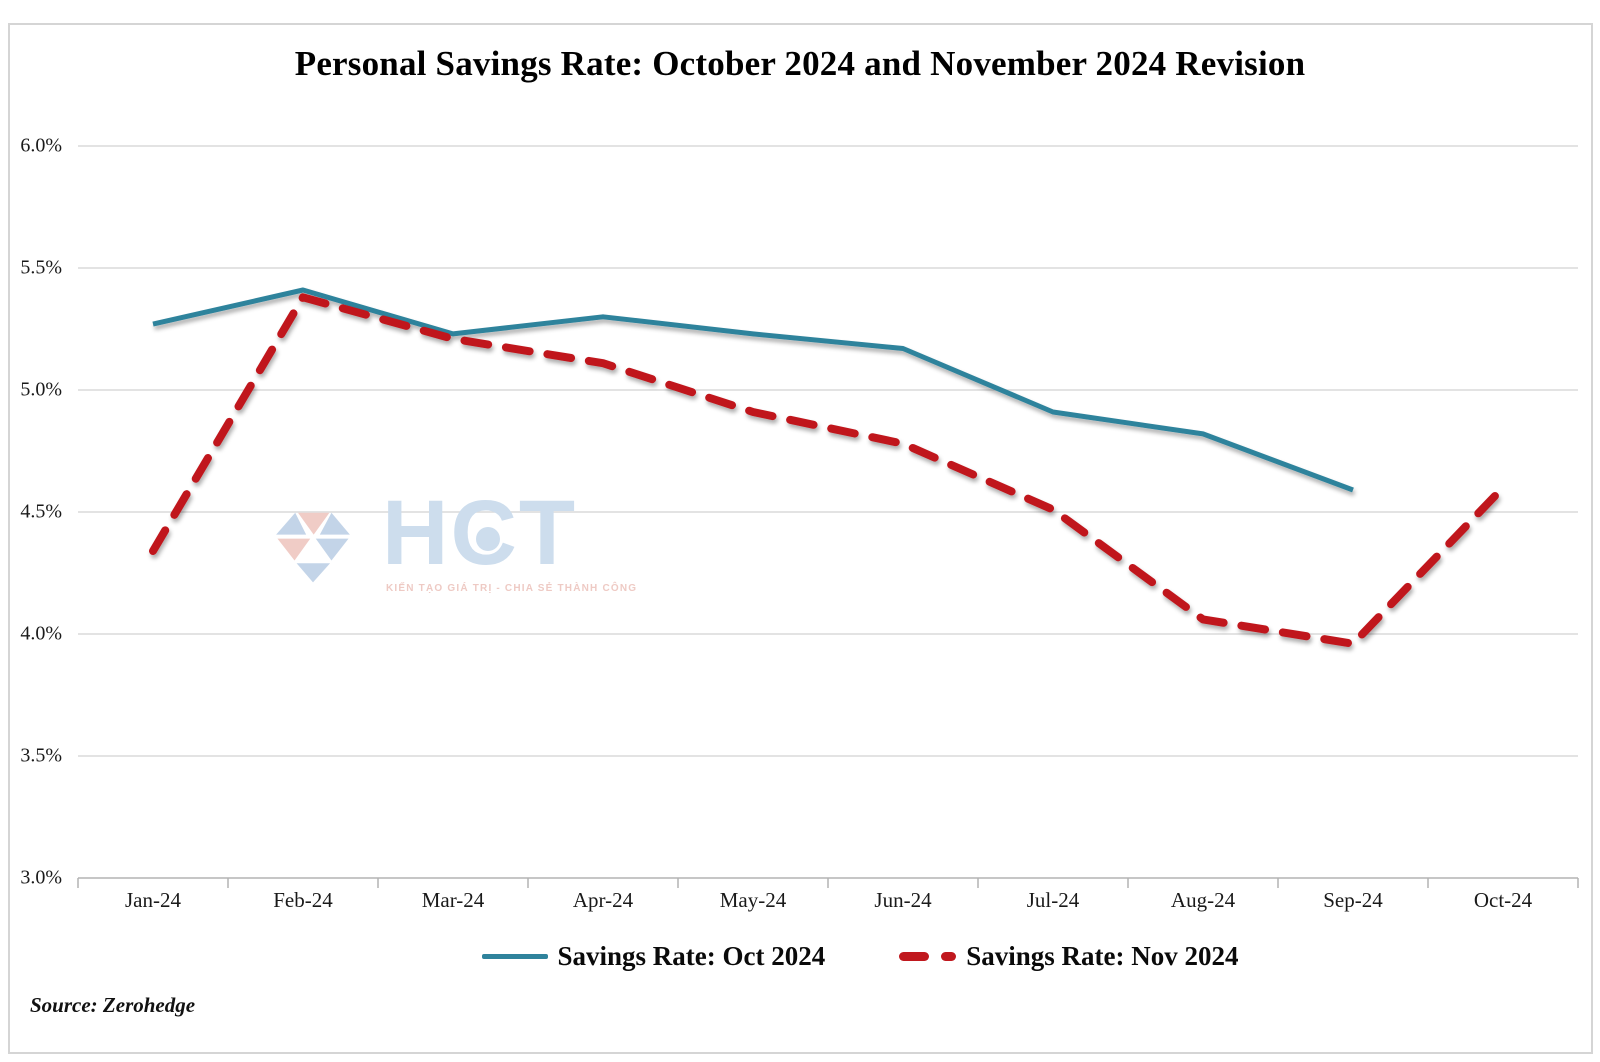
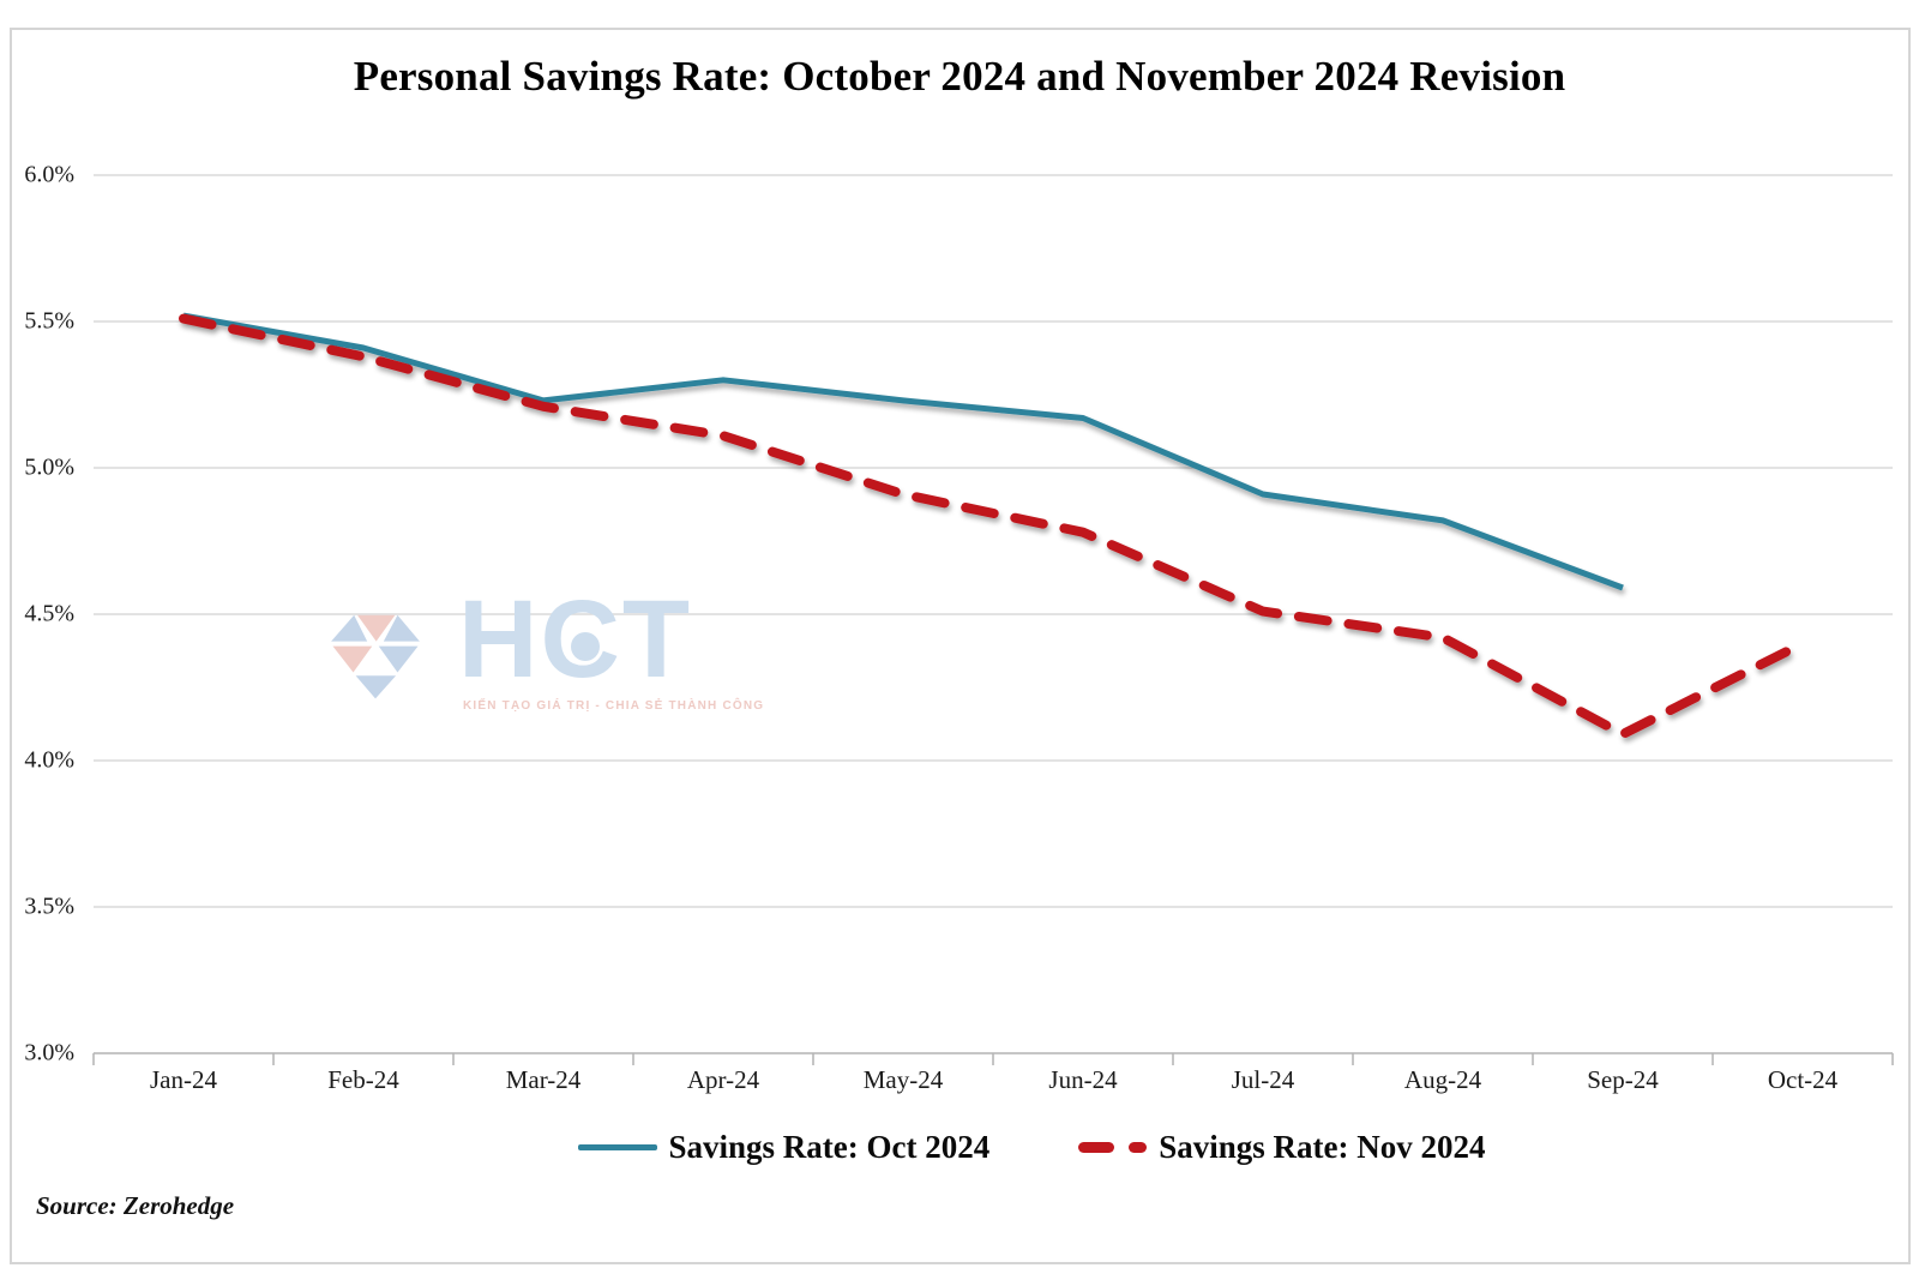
Savings Rate: Oct 2024/Jan-24: 5.27% -> 5.52%
Savings Rate: Nov 2024/Jan-24: 4.34% -> 5.51%
Savings Rate: Nov 2024/Aug-24: 4.06% -> 4.42%
Savings Rate: Nov 2024/Sep-24: 3.96% -> 4.09%
Savings Rate: Nov 2024/Oct-24: 4.60% -> 4.40%
